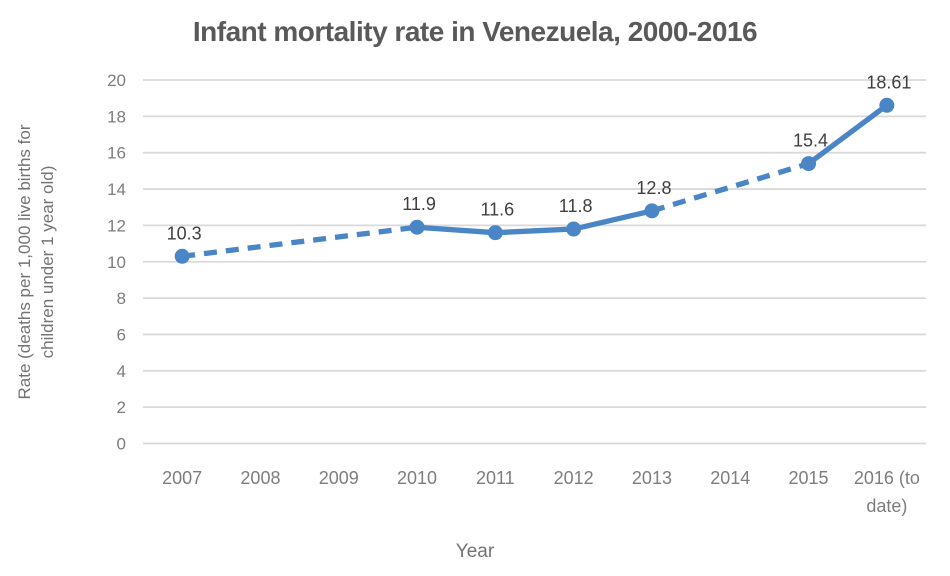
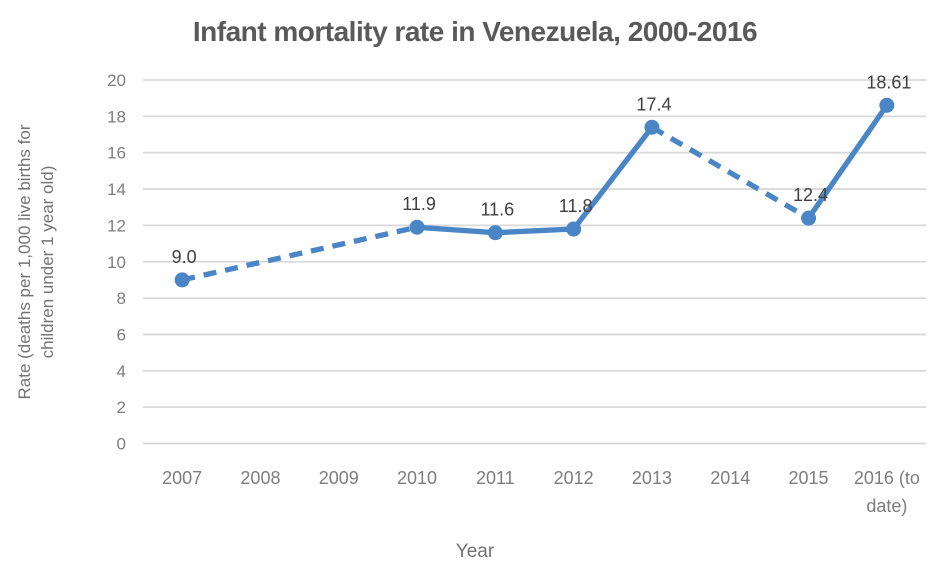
2007: 10.3 -> 9.0
2013: 12.8 -> 17.4
2015: 15.4 -> 12.4
